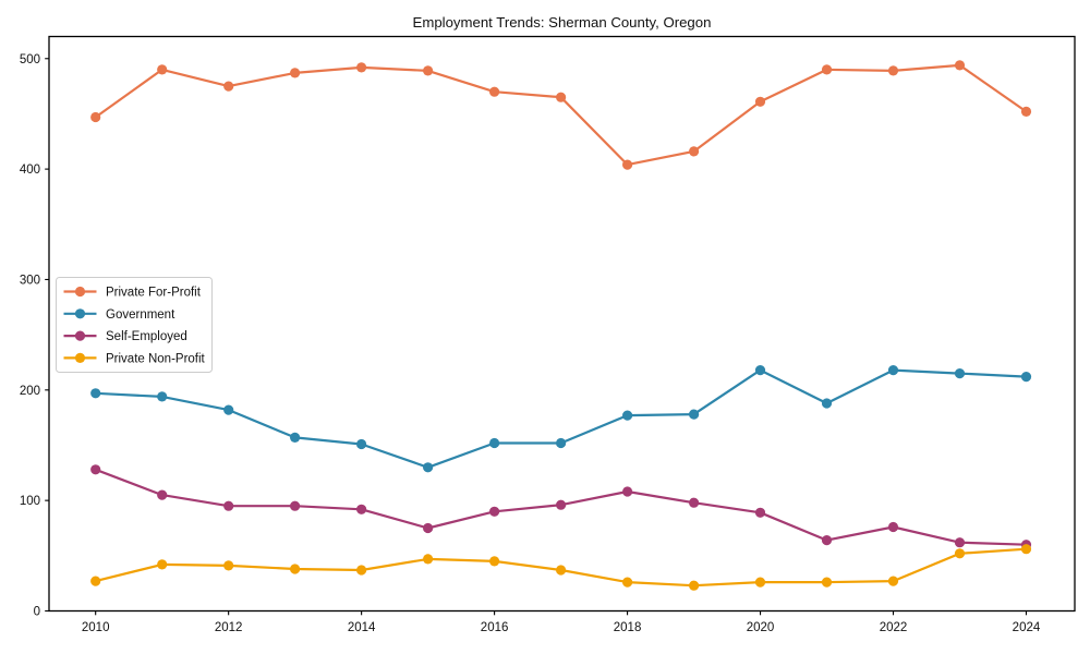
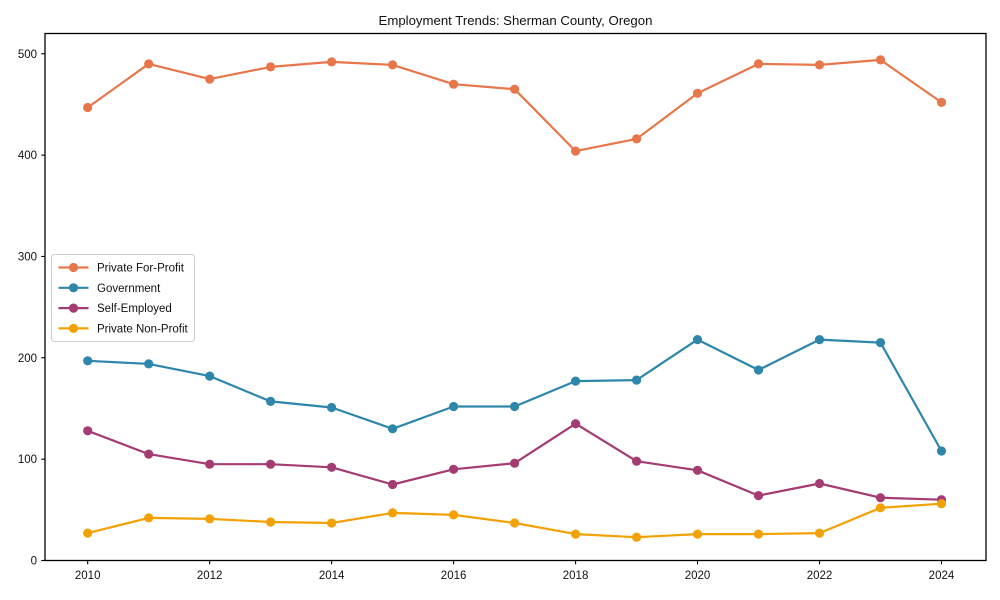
Self-Employed/2018: 108 -> 135
Government/2024: 212 -> 108
